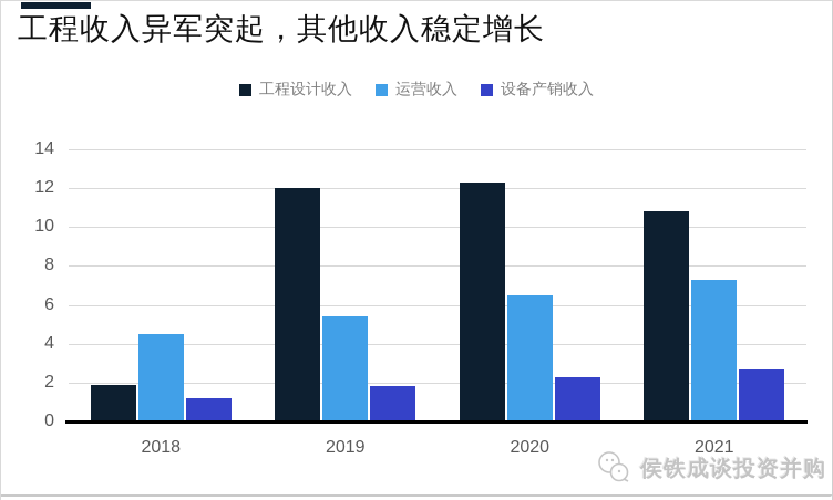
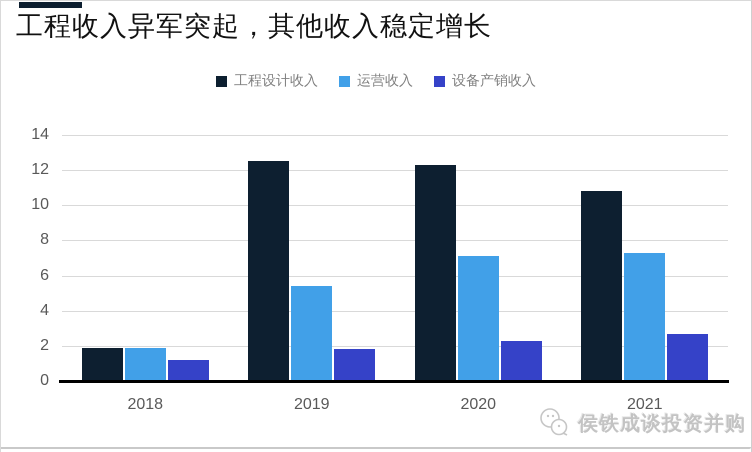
运营收入/2018: 4.5 -> 1.9
工程设计收入/2019: 12.0 -> 12.5
运营收入/2020: 6.5 -> 7.1
